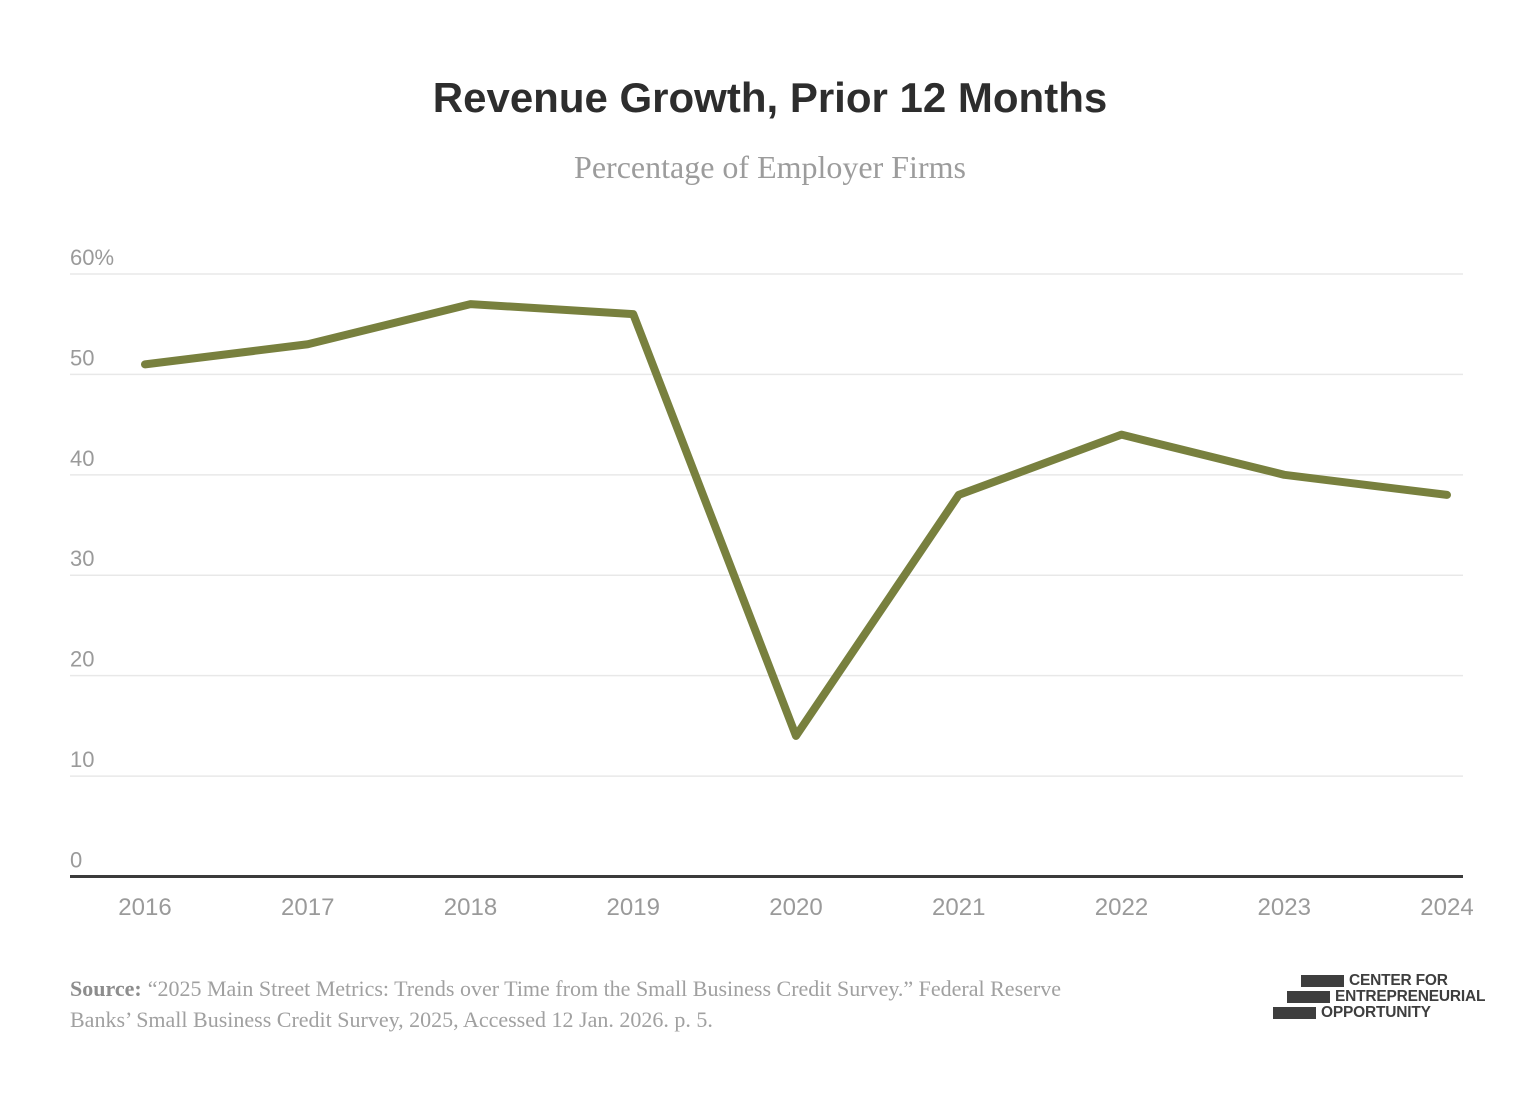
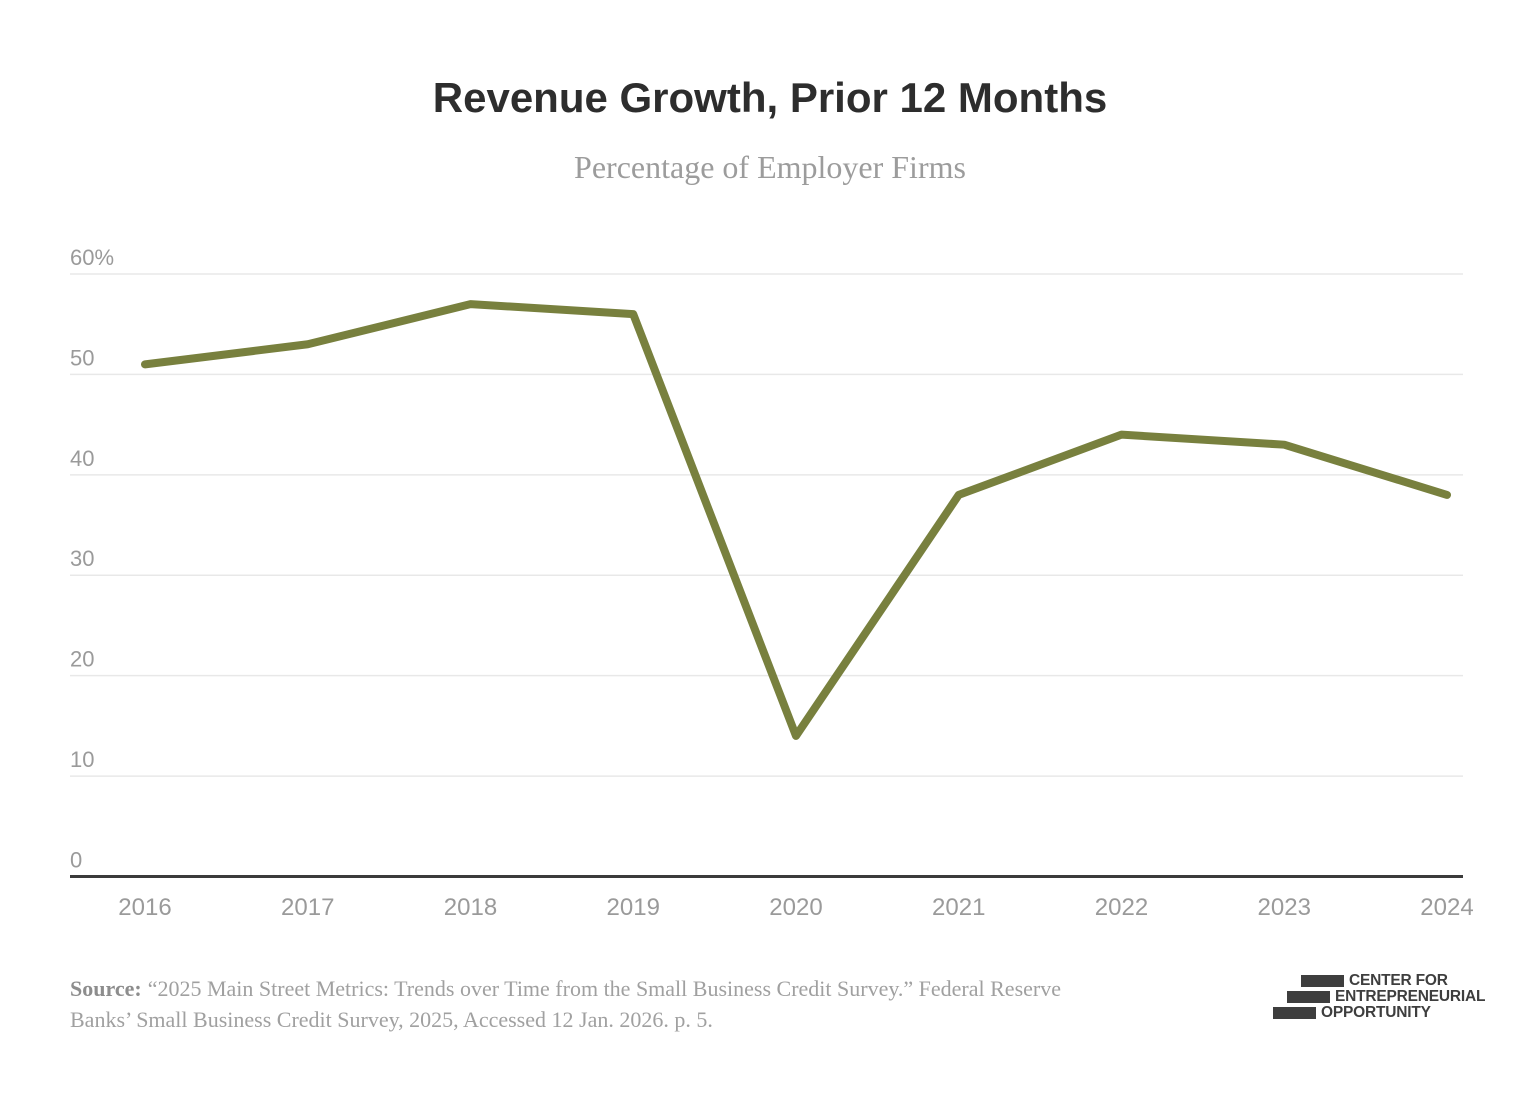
2023: 40% -> 43%
